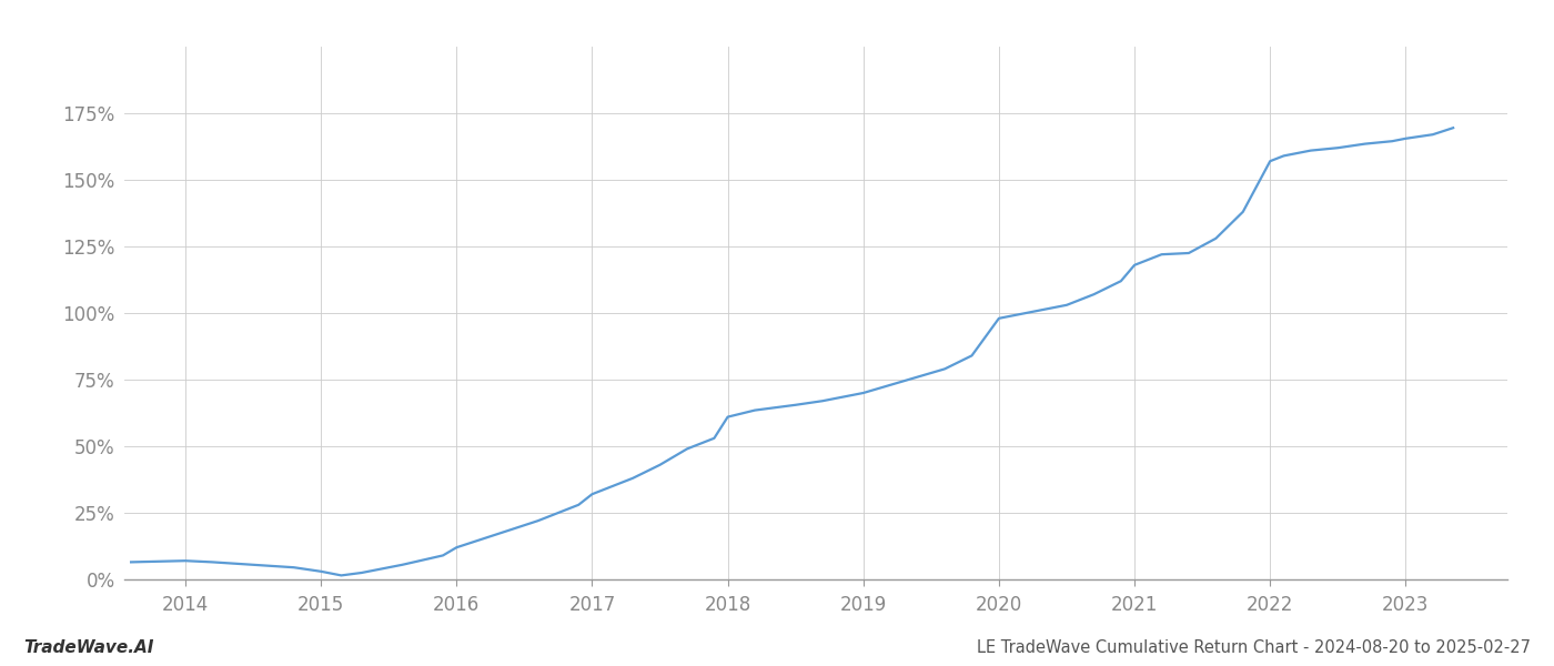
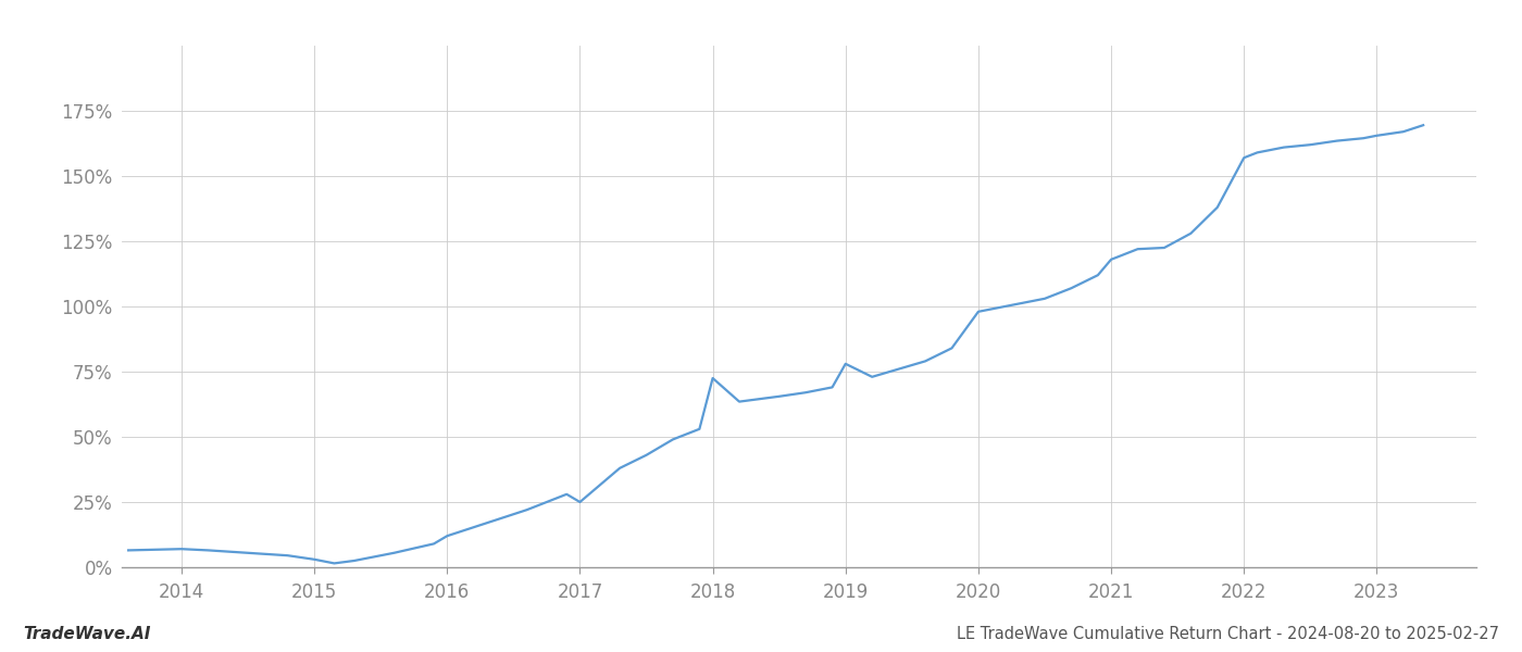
2017: 32.0% -> 25.0%
2018: 61.0% -> 72.5%
2019: 70.0% -> 78.0%
